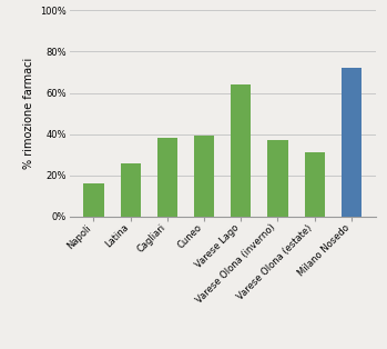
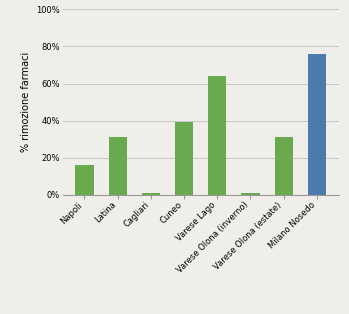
Latina: 26% -> 31%
Cagliari: 38% -> 1%
Varese Olona (inverno): 37% -> 1%
Milano Nosedo: 72% -> 76%
